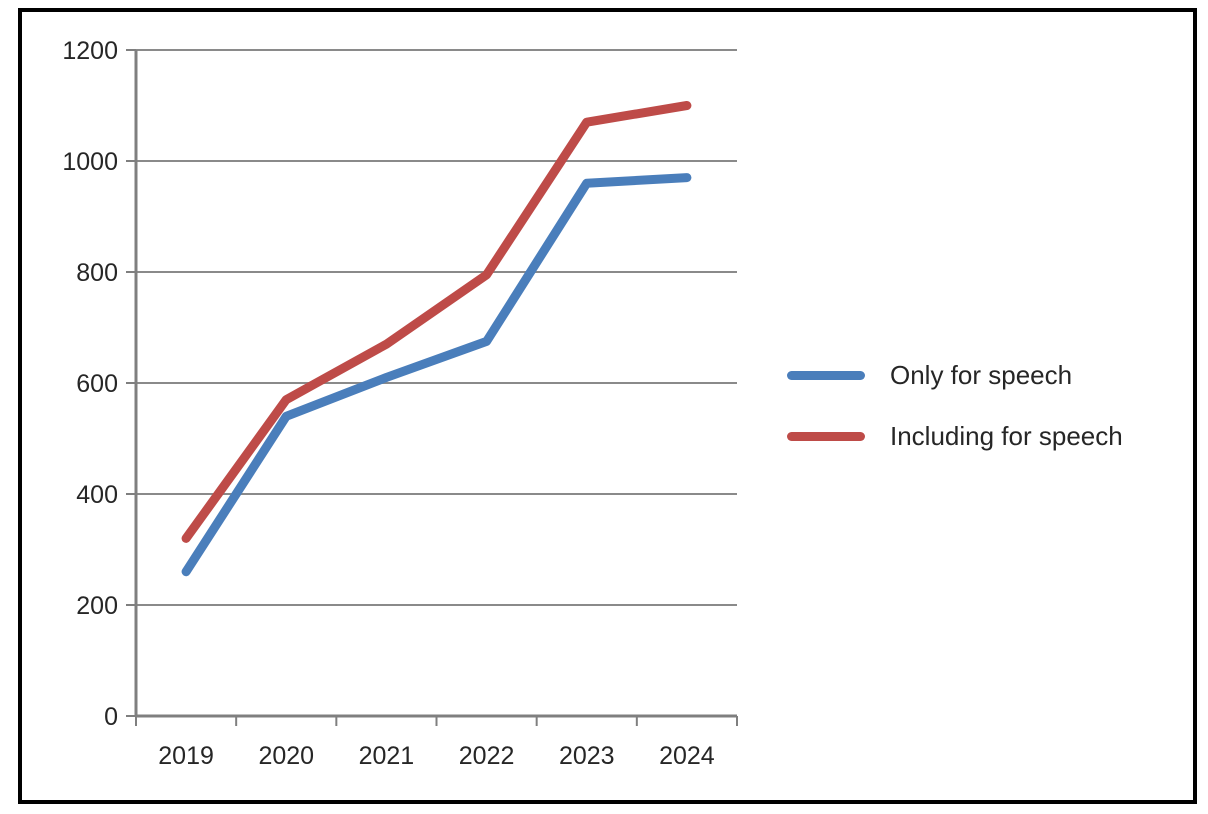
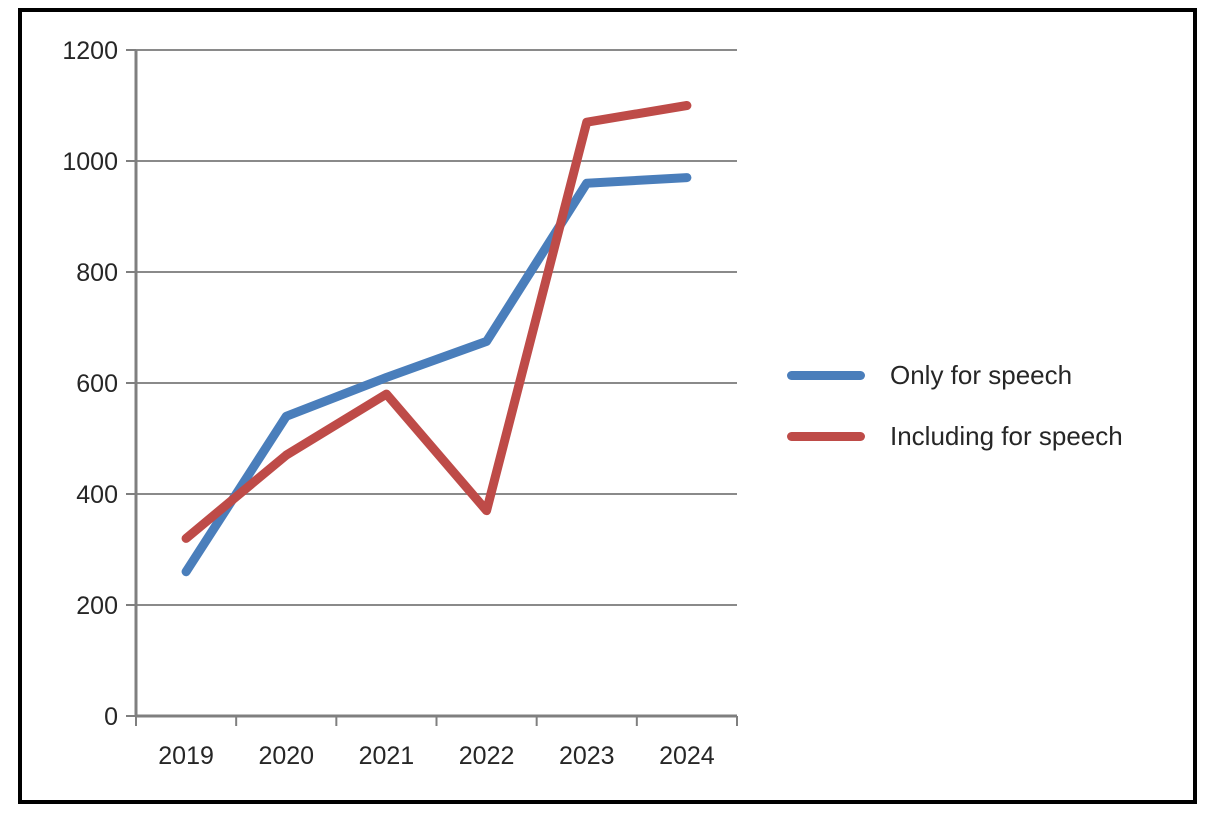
Including for speech/2020: 570 -> 470
Including for speech/2021: 670 -> 580
Including for speech/2022: 800 -> 370
